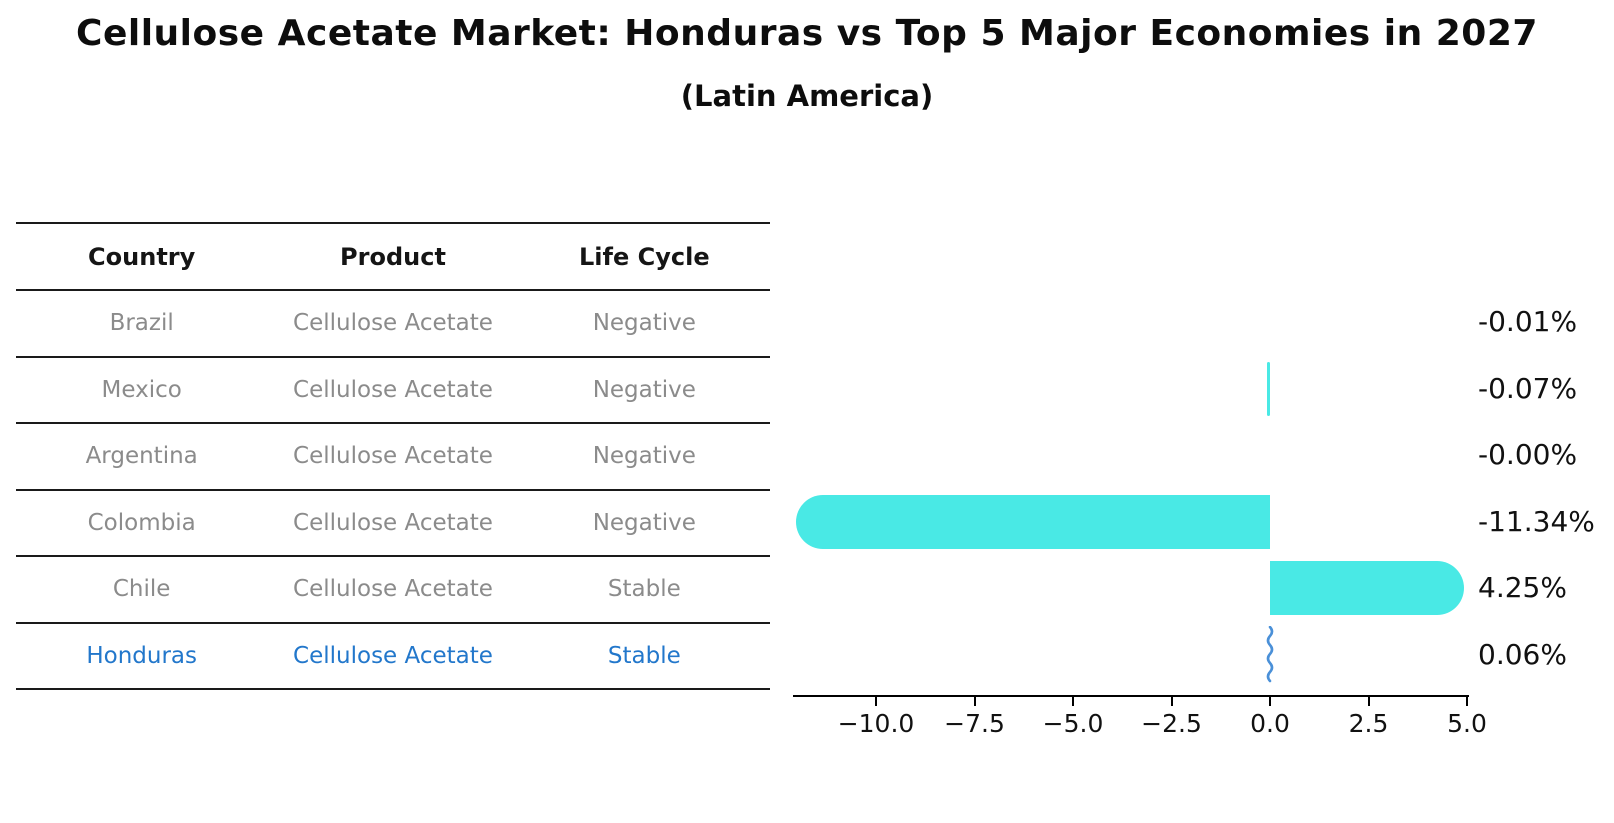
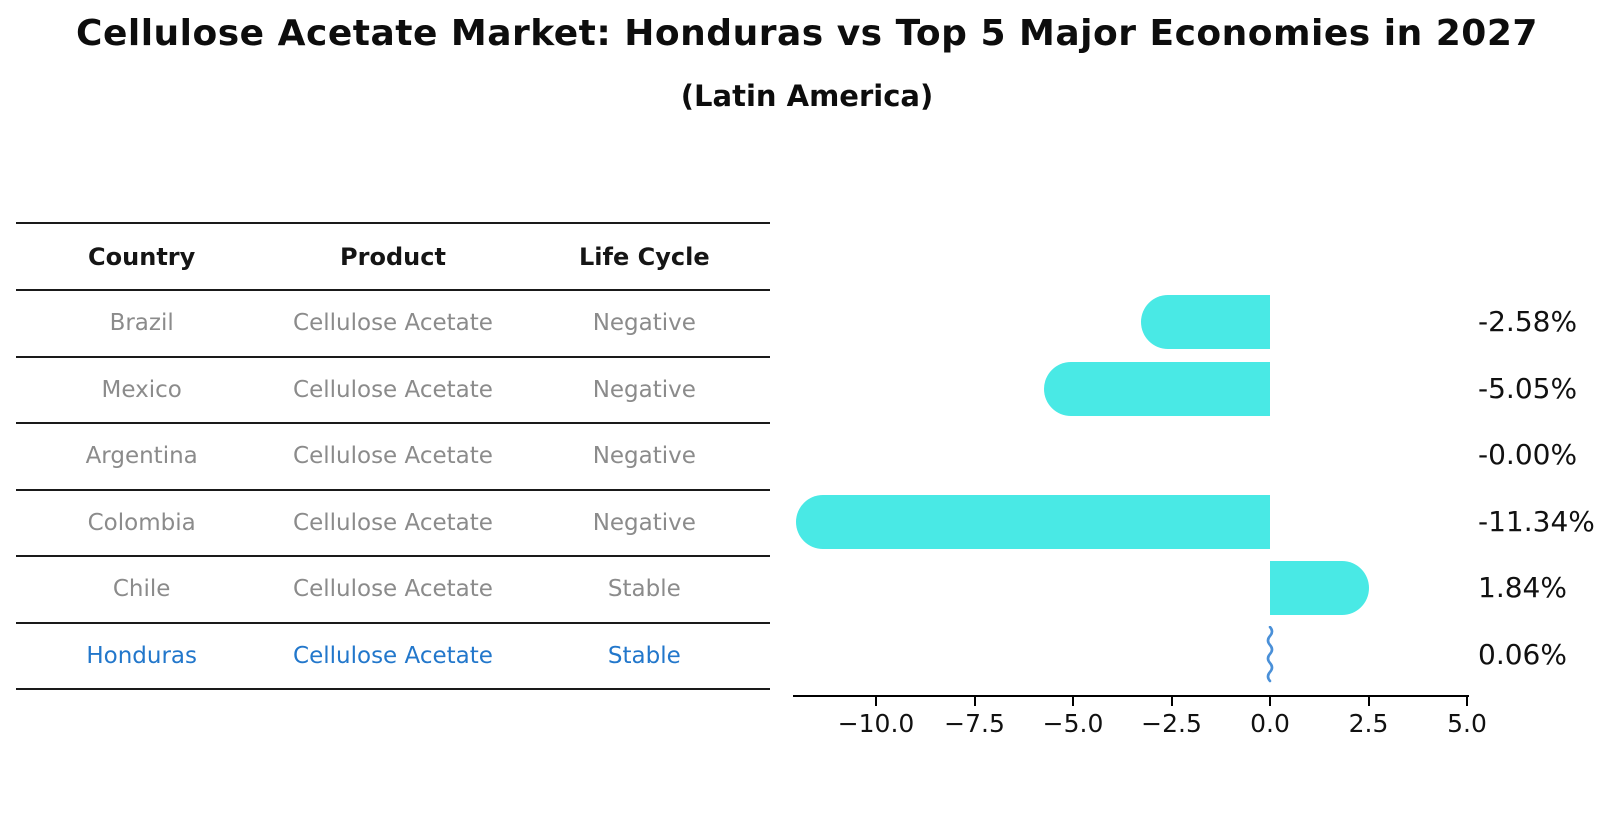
Brazil: -0.01% -> -2.58%
Mexico: -0.07% -> -5.05%
Chile: 4.25% -> 1.84%
